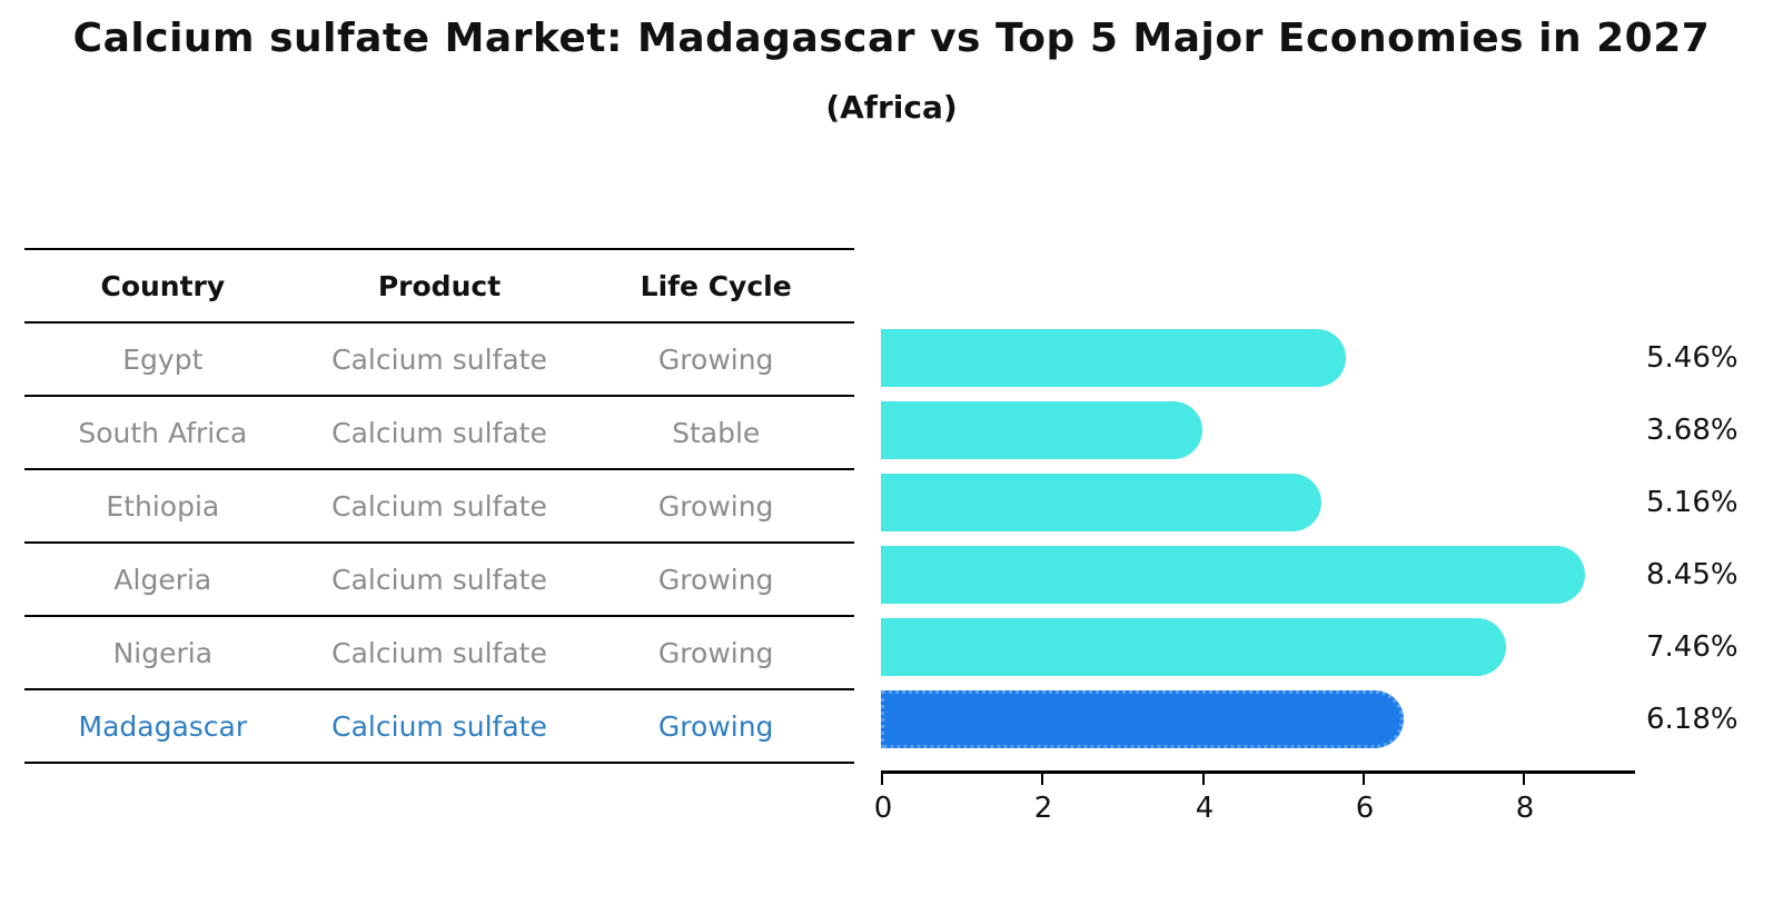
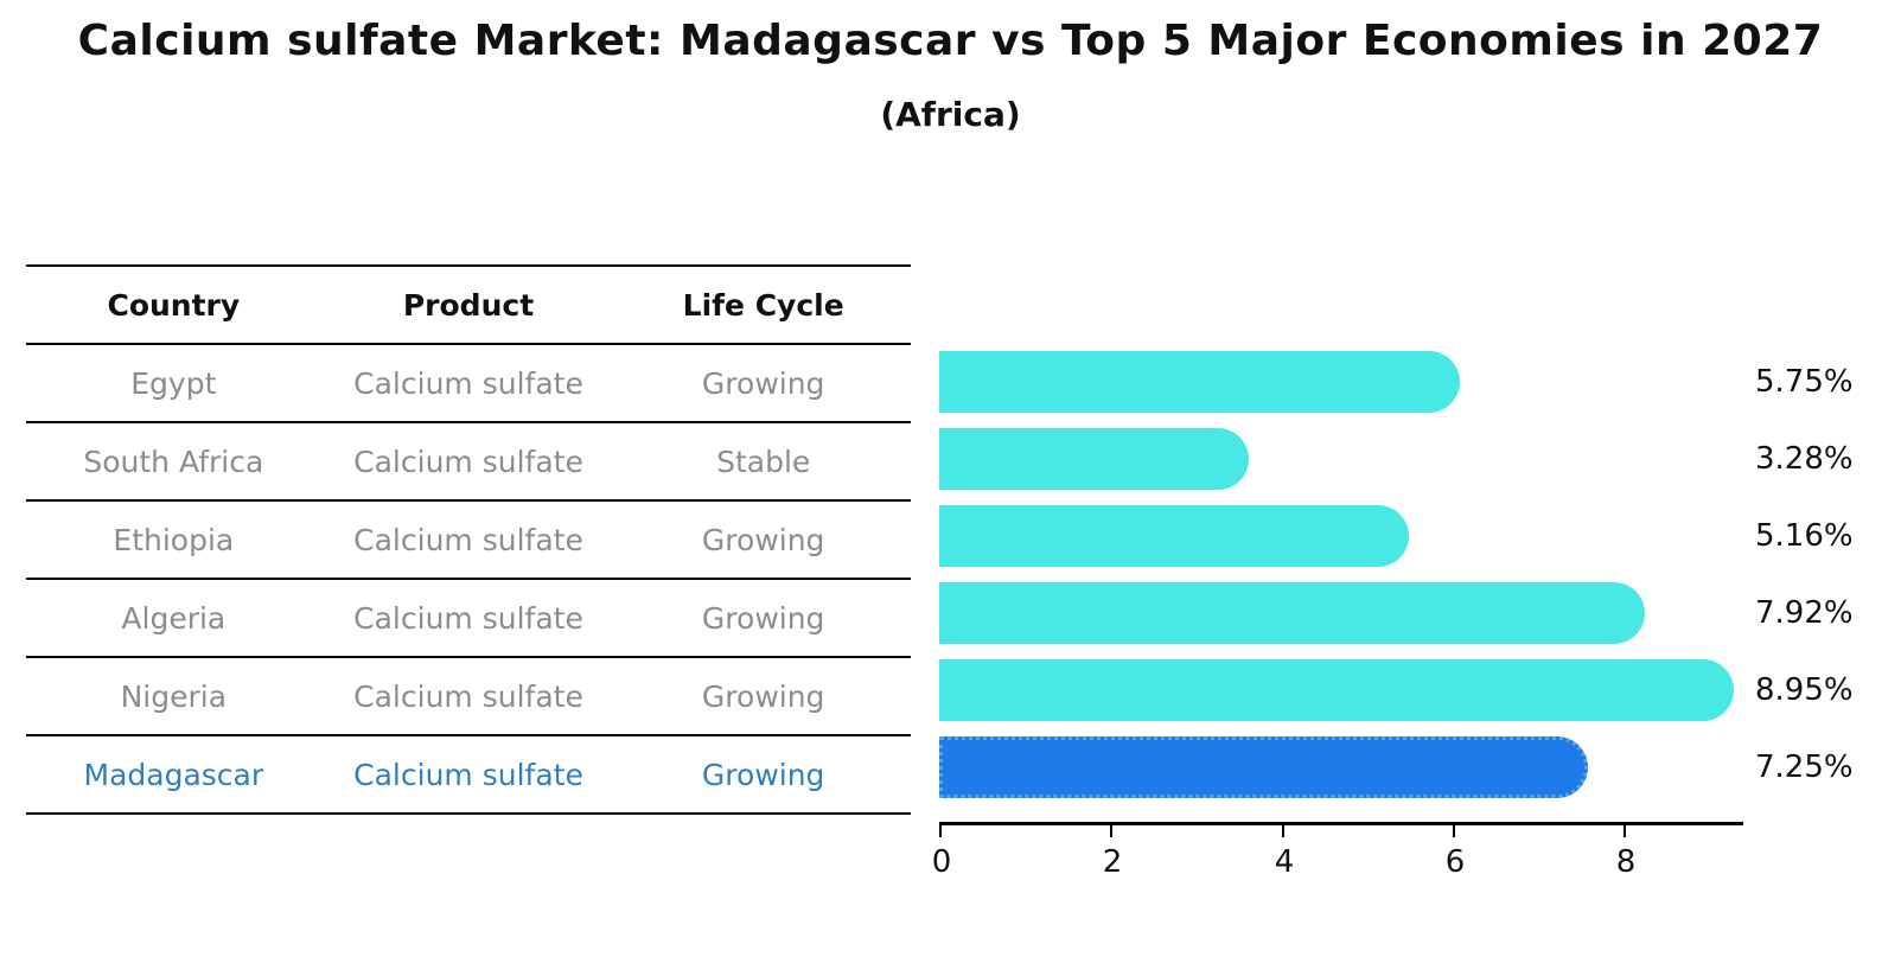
Egypt: 5.46% -> 5.75%
South Africa: 3.68% -> 3.28%
Algeria: 8.45% -> 7.92%
Nigeria: 7.46% -> 8.95%
Madagascar: 6.18% -> 7.25%
